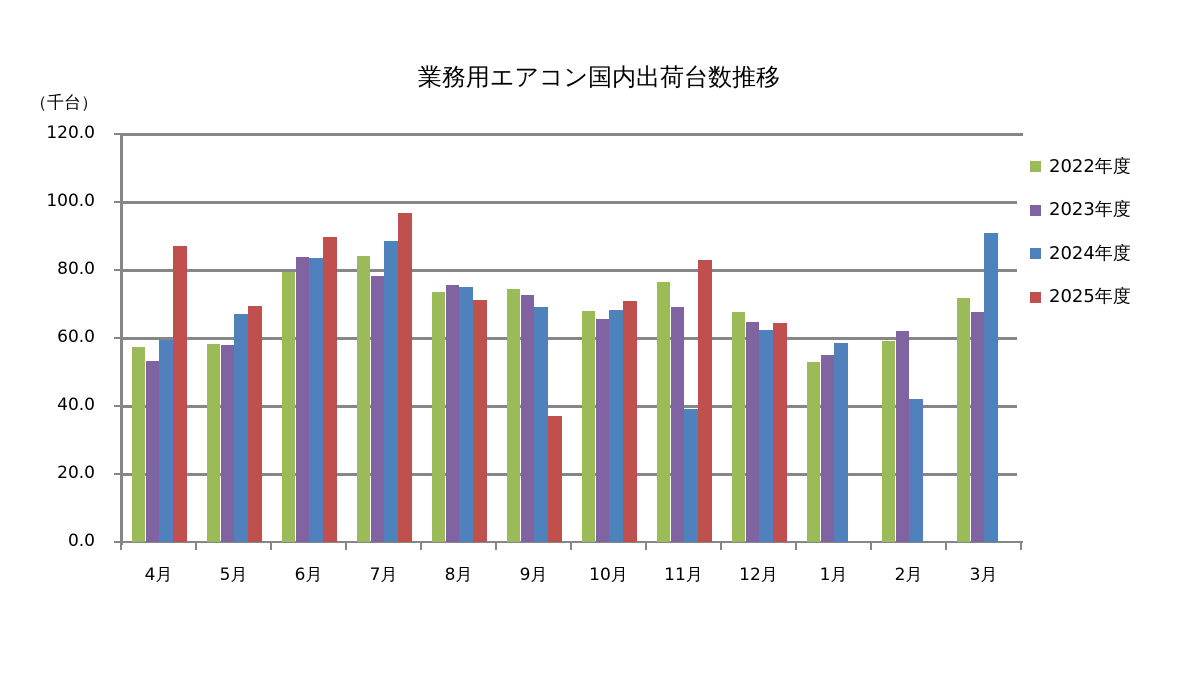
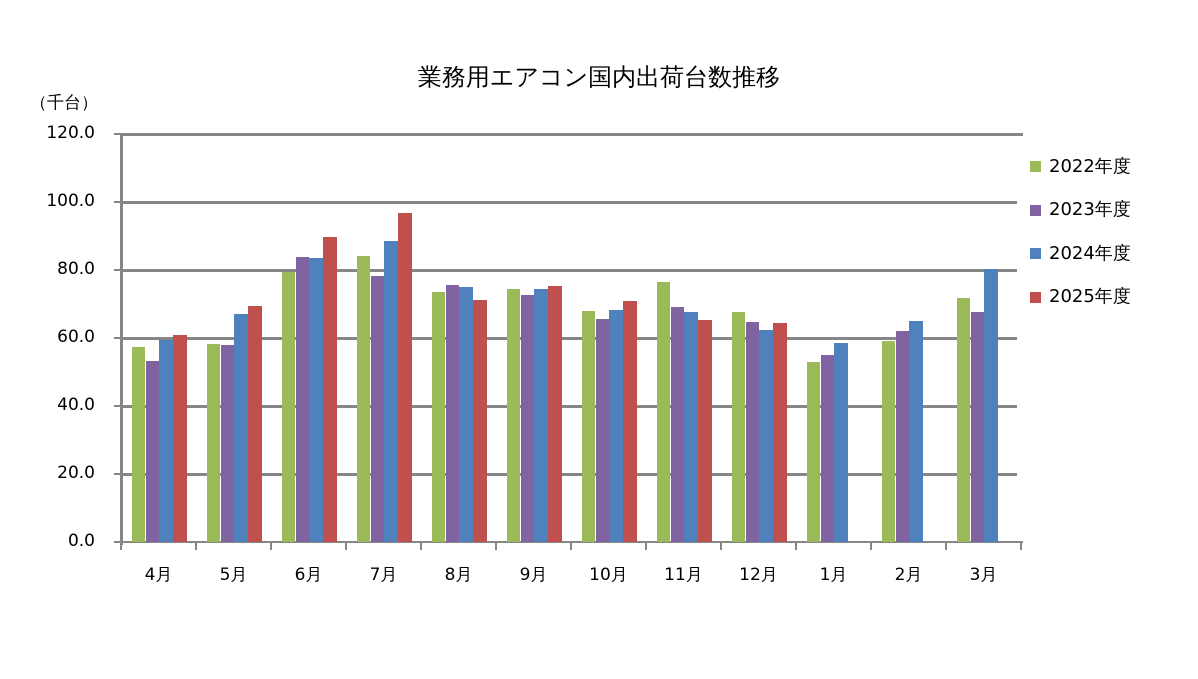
2025年度/4月: 87 -> 61
2024年度/9月: 69 -> 74
2025年度/9月: 37 -> 75
2024年度/11月: 39 -> 68
2025年度/11月: 83 -> 65
2024年度/2月: 42 -> 65
2024年度/3月: 91 -> 80
